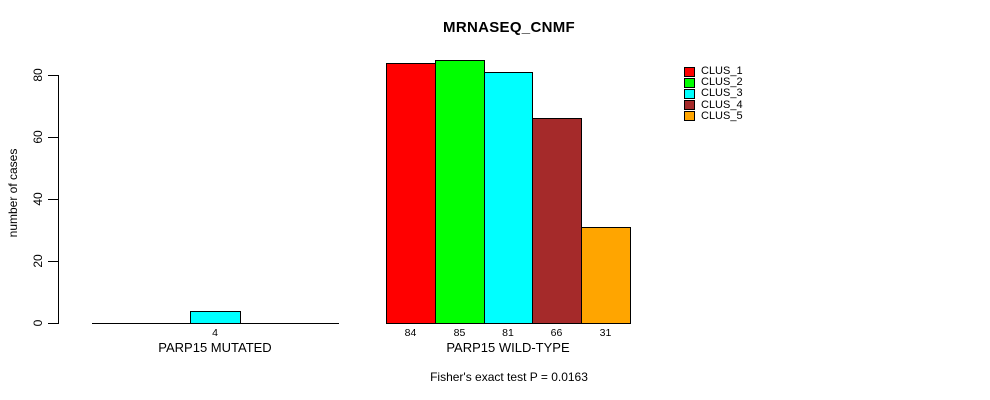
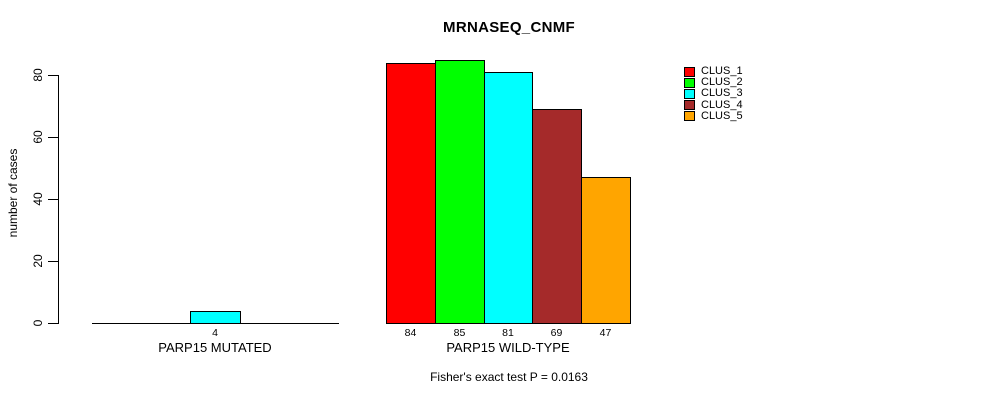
CLUS_4/PARP15 WILD-TYPE: 66 -> 69
CLUS_5/PARP15 WILD-TYPE: 31 -> 47
